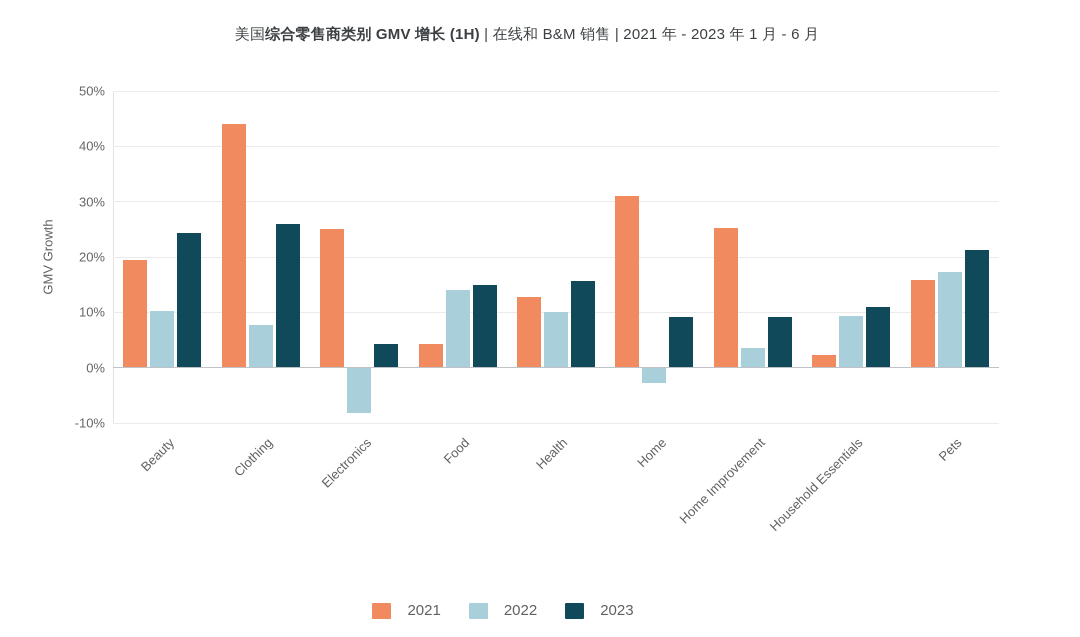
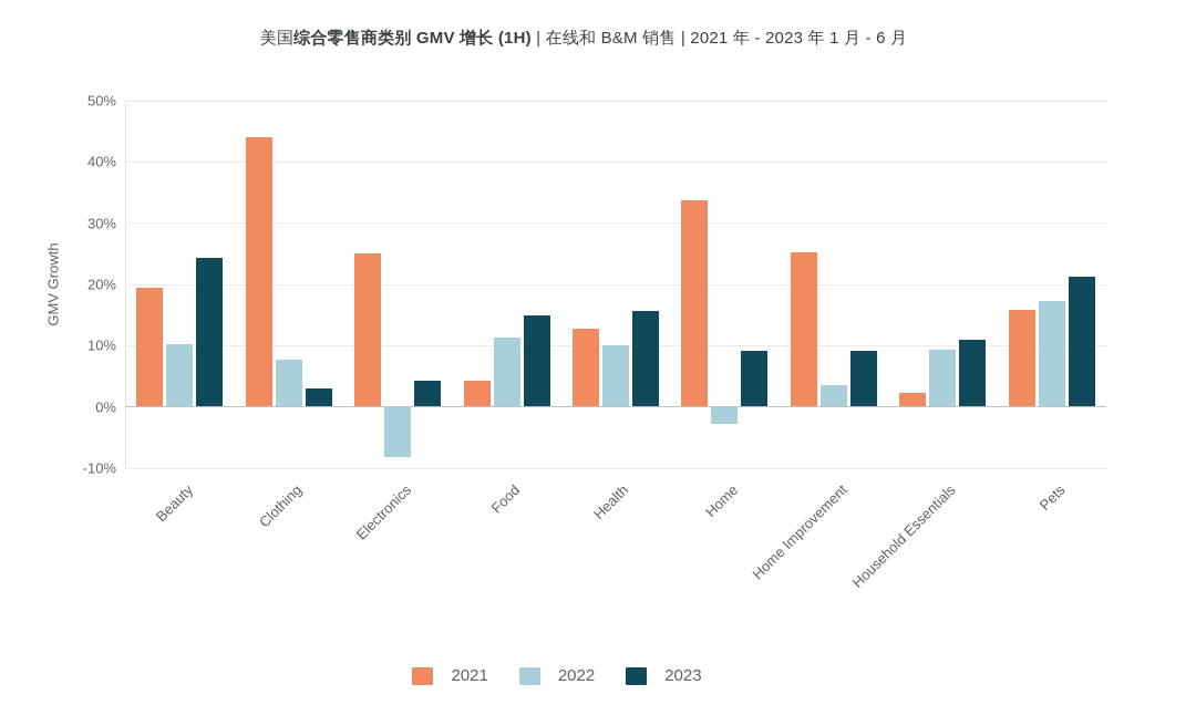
2023/Clothing: 26% -> 3%
2022/Food: 14% -> 11%
2021/Home: 31% -> 34%
